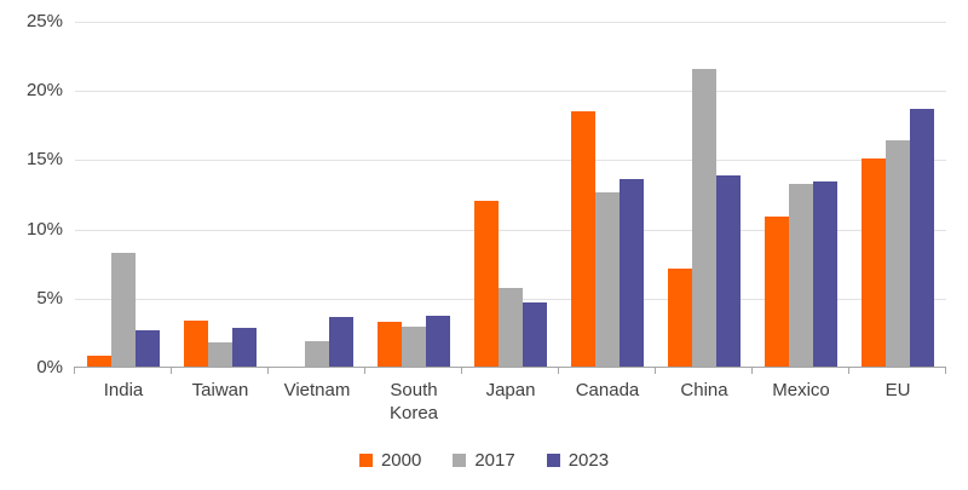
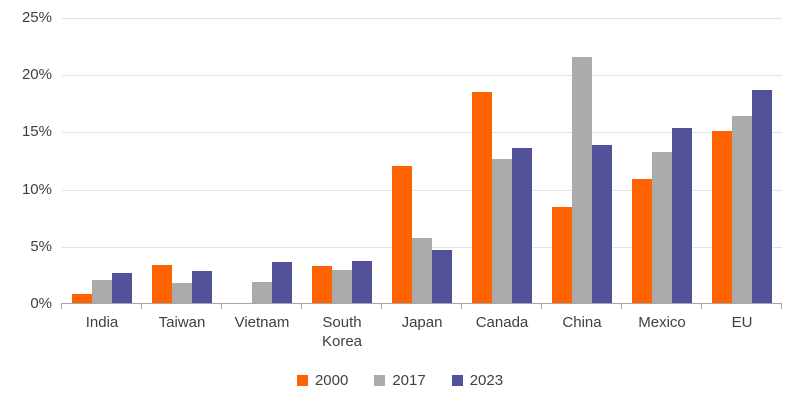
2017/India: 8.3% -> 2.1%
2000/China: 7.2% -> 8.5%
2023/Mexico: 13.5% -> 15.4%
